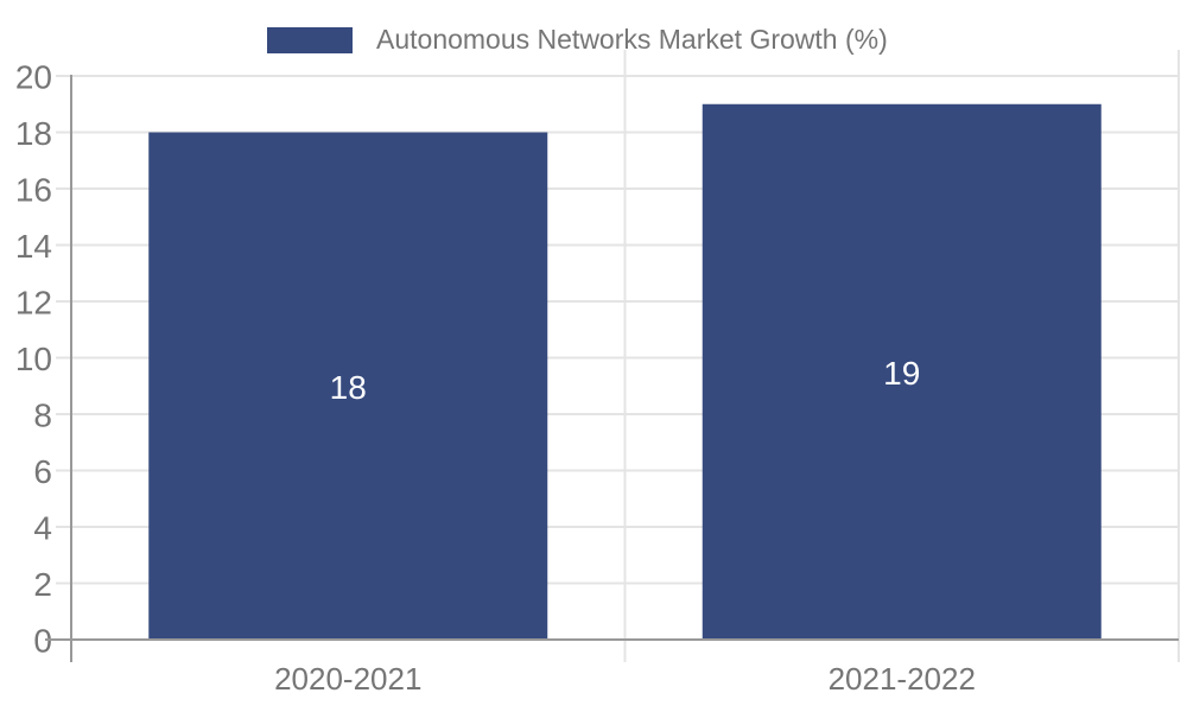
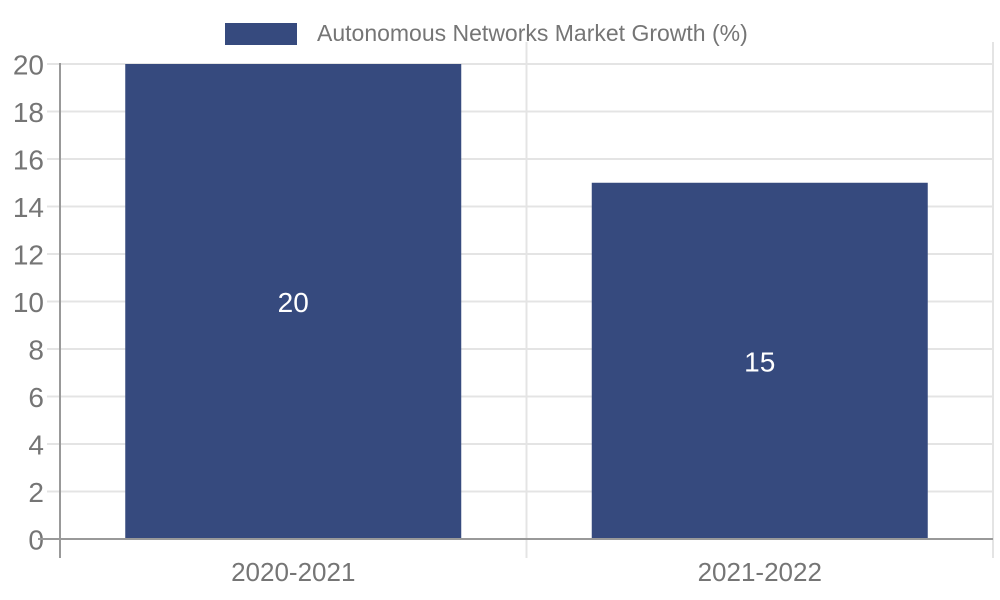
2020-2021: 18 -> 20
2021-2022: 19 -> 15
